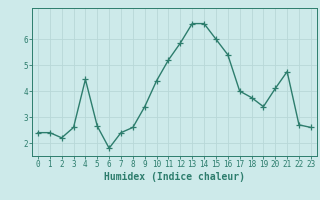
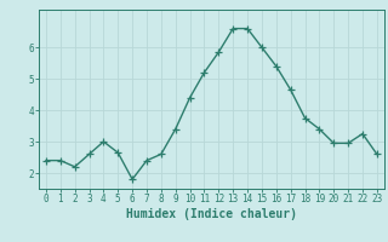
4: 4.45 -> 3.00
17: 4.00 -> 4.65
20: 4.10 -> 2.95
21: 4.75 -> 2.95
22: 2.70 -> 3.25
